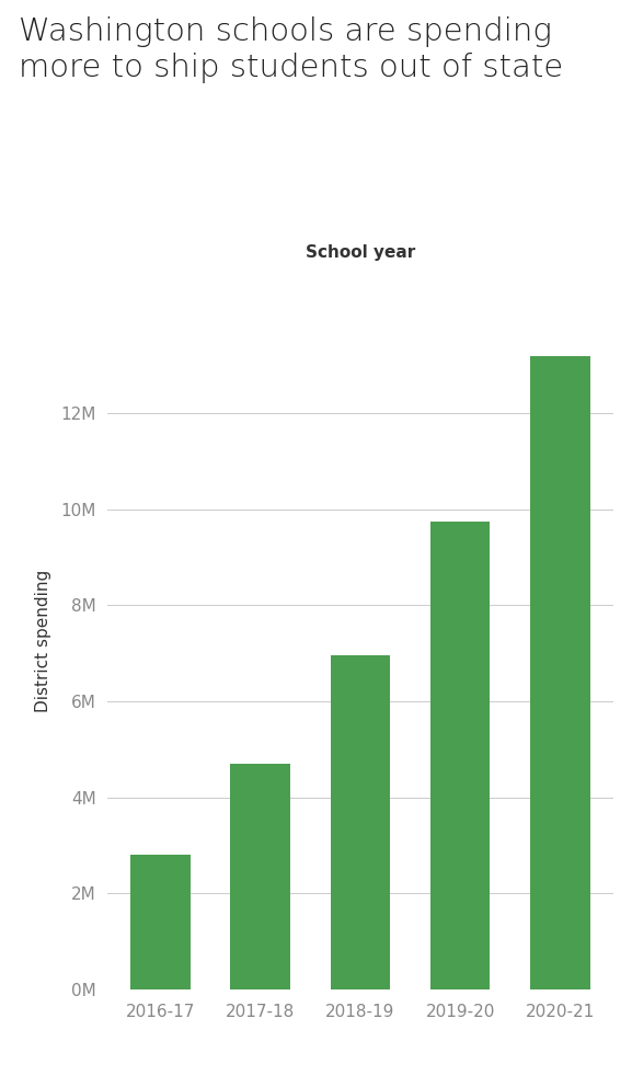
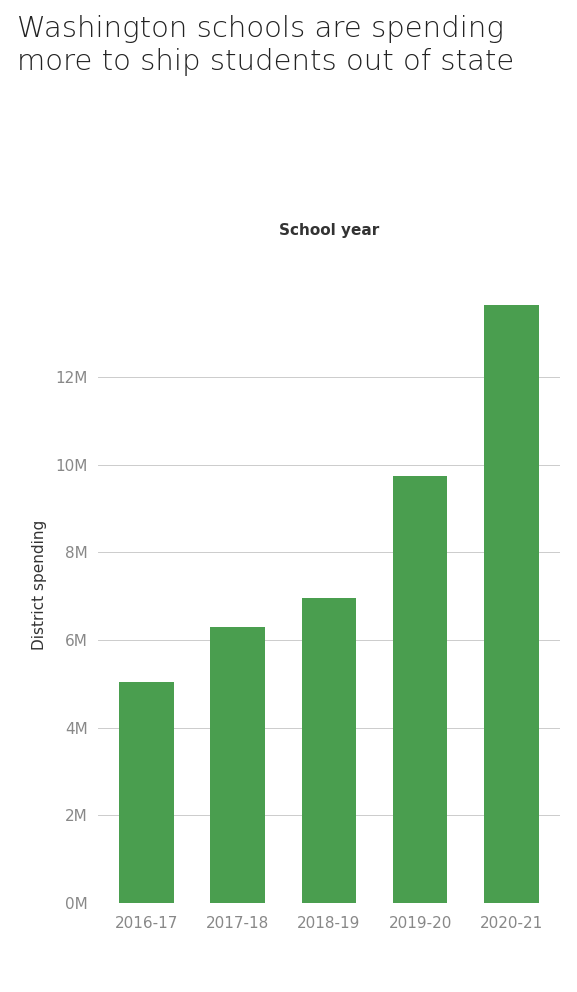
2016-17: 2.80M -> 5.05M
2017-18: 4.70M -> 6.30M
2020-21: 13.20M -> 13.65M
